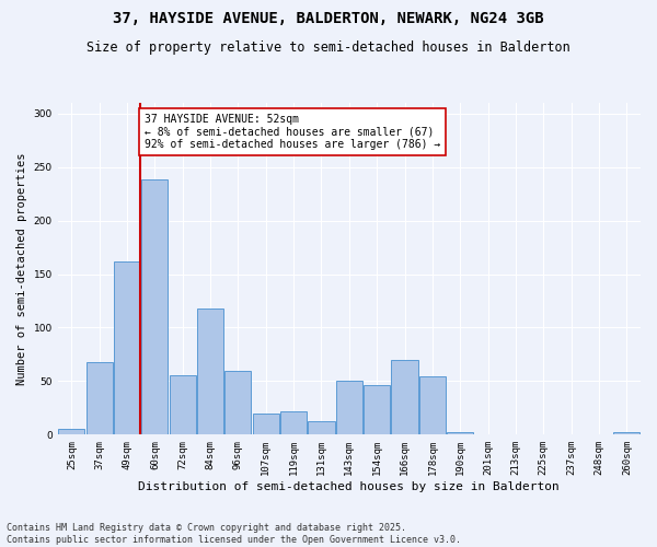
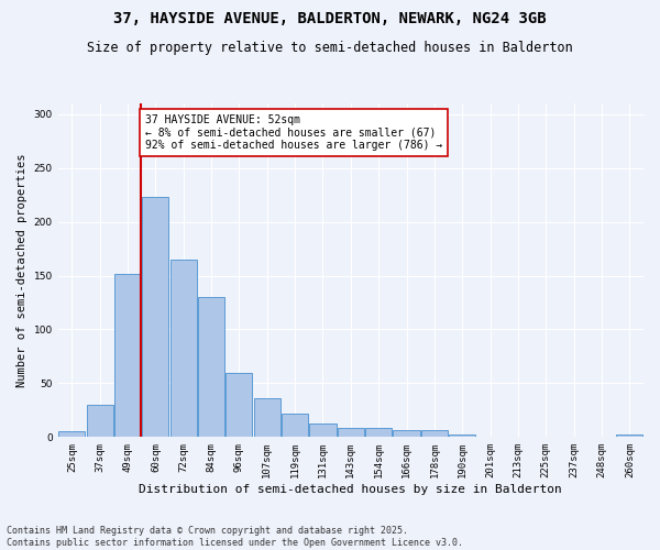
37sqm: 68 -> 30
49sqm: 162 -> 152
60sqm: 238 -> 223
72sqm: 56 -> 165
84sqm: 118 -> 130
107sqm: 20 -> 36
143sqm: 50 -> 9
154sqm: 46 -> 9
166sqm: 70 -> 6
178sqm: 54 -> 6
